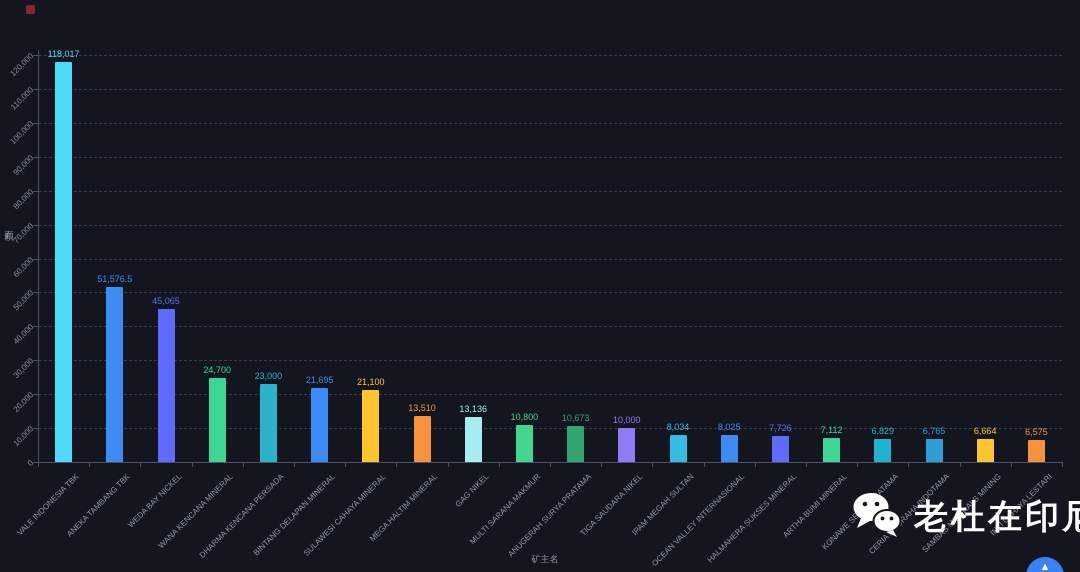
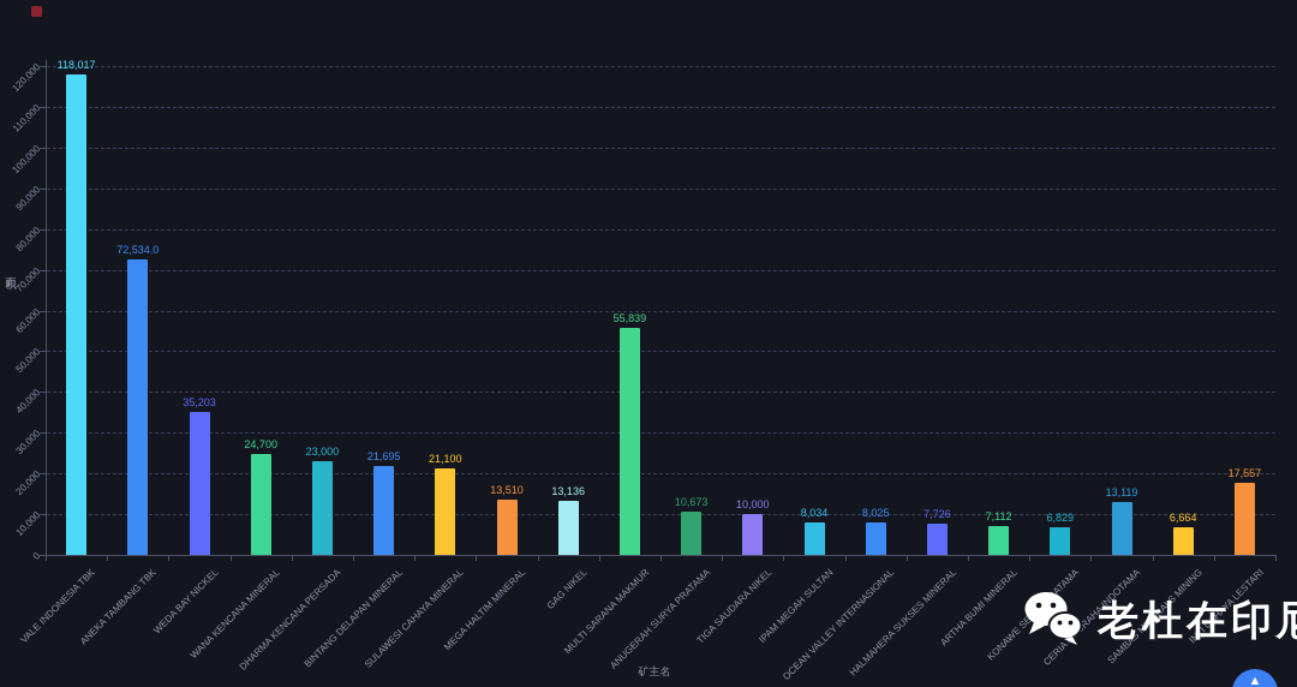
ANEKA TAMBANG TBK: 51,576.5 -> 72,534.0
WEDA BAY NICKEL: 45,065 -> 35,203
MULTI SARANA MAKMUR: 10,800 -> 55,839
CERIA NUGRAHA INDOTAMA: 6,765 -> 13,119
INTI CAHAYA LESTARI: 6,575 -> 17,557
